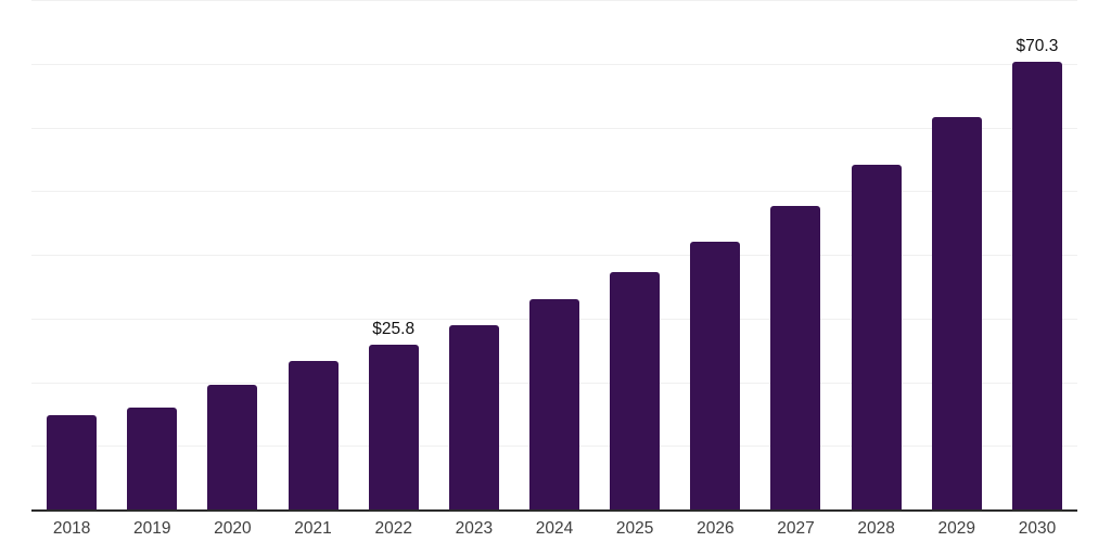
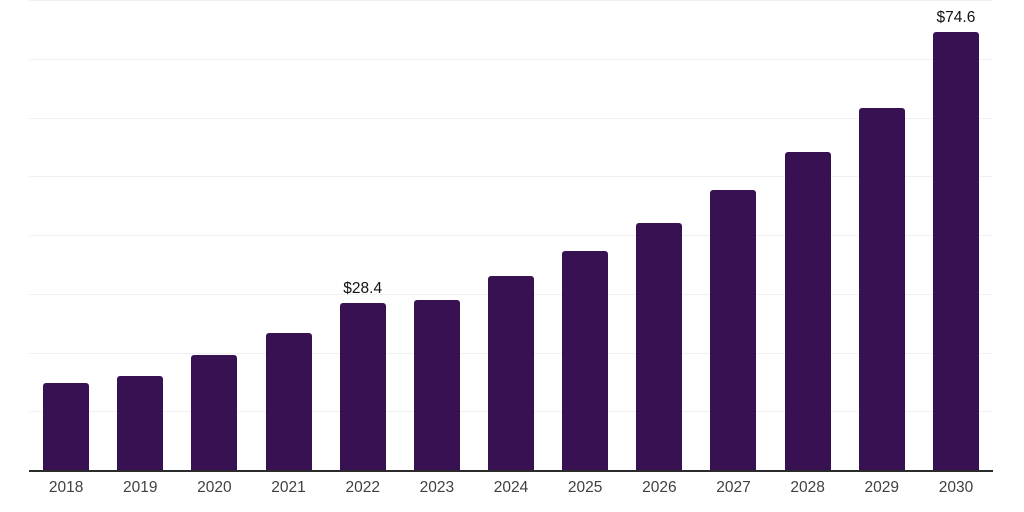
2022: $25.8 -> $28.4
2030: $70.3 -> $74.6
